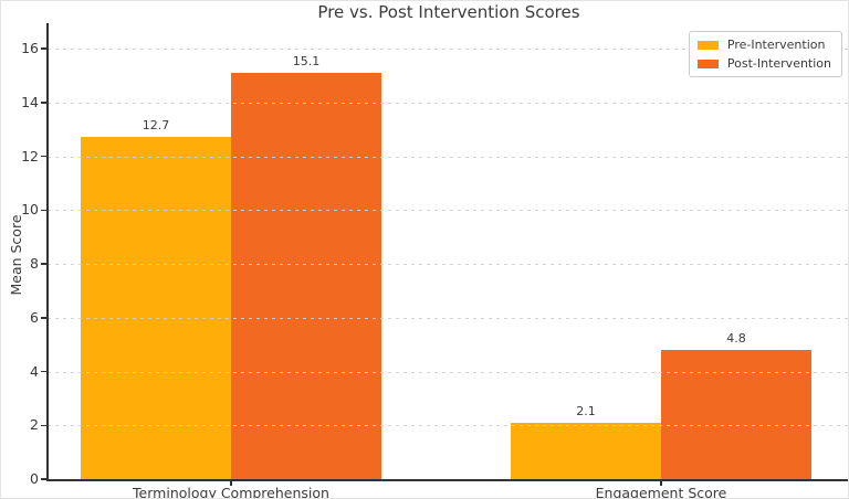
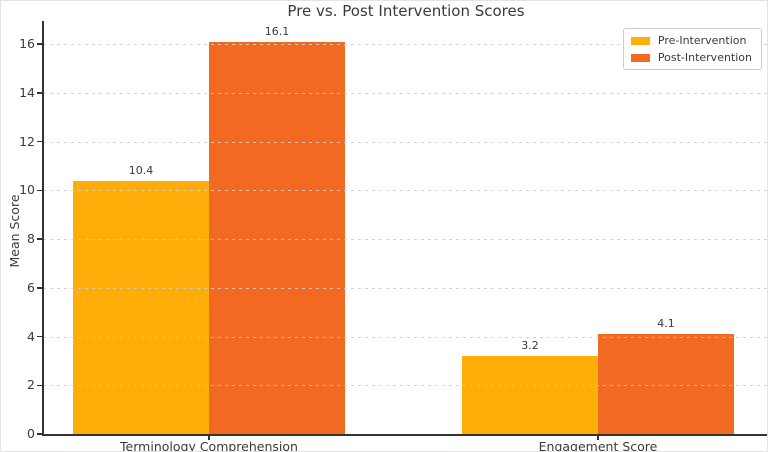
Pre-Intervention/Terminology Comprehension: 12.7 -> 10.4
Post-Intervention/Terminology Comprehension: 15.1 -> 16.1
Pre-Intervention/Engagement Score: 2.1 -> 3.2
Post-Intervention/Engagement Score: 4.8 -> 4.1
